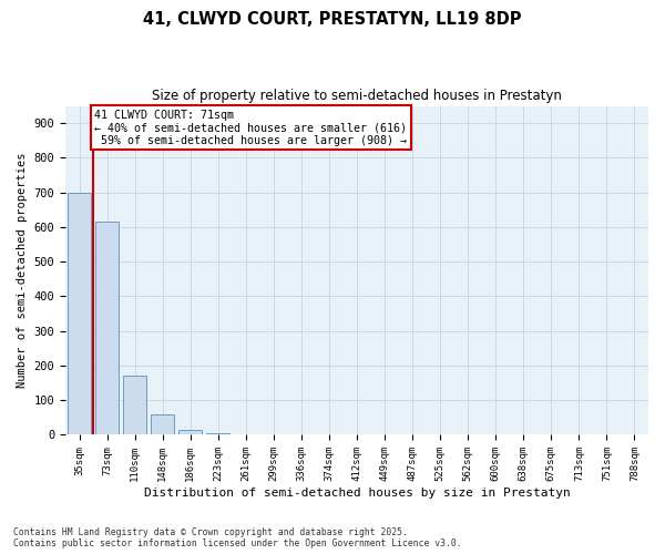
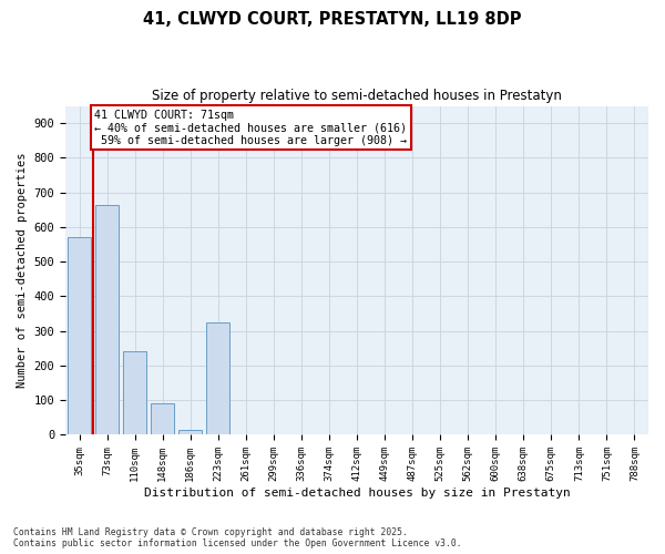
35sqm: 700 -> 570
73sqm: 615 -> 665
110sqm: 170 -> 240
148sqm: 60 -> 90
223sqm: 5 -> 325
